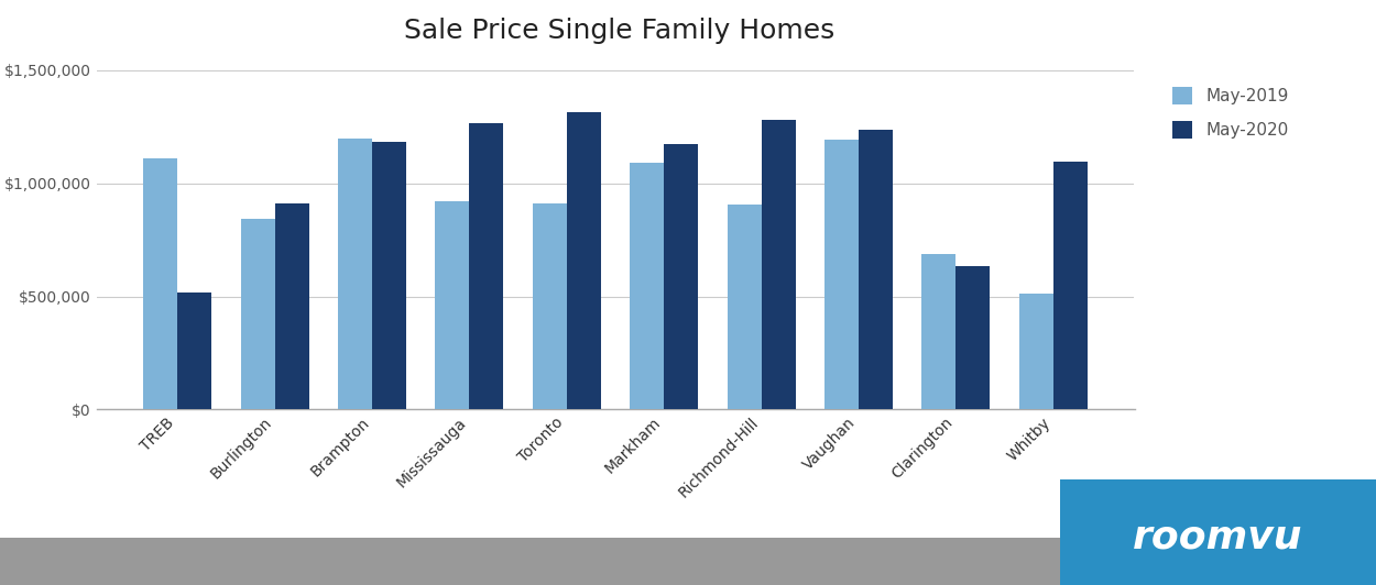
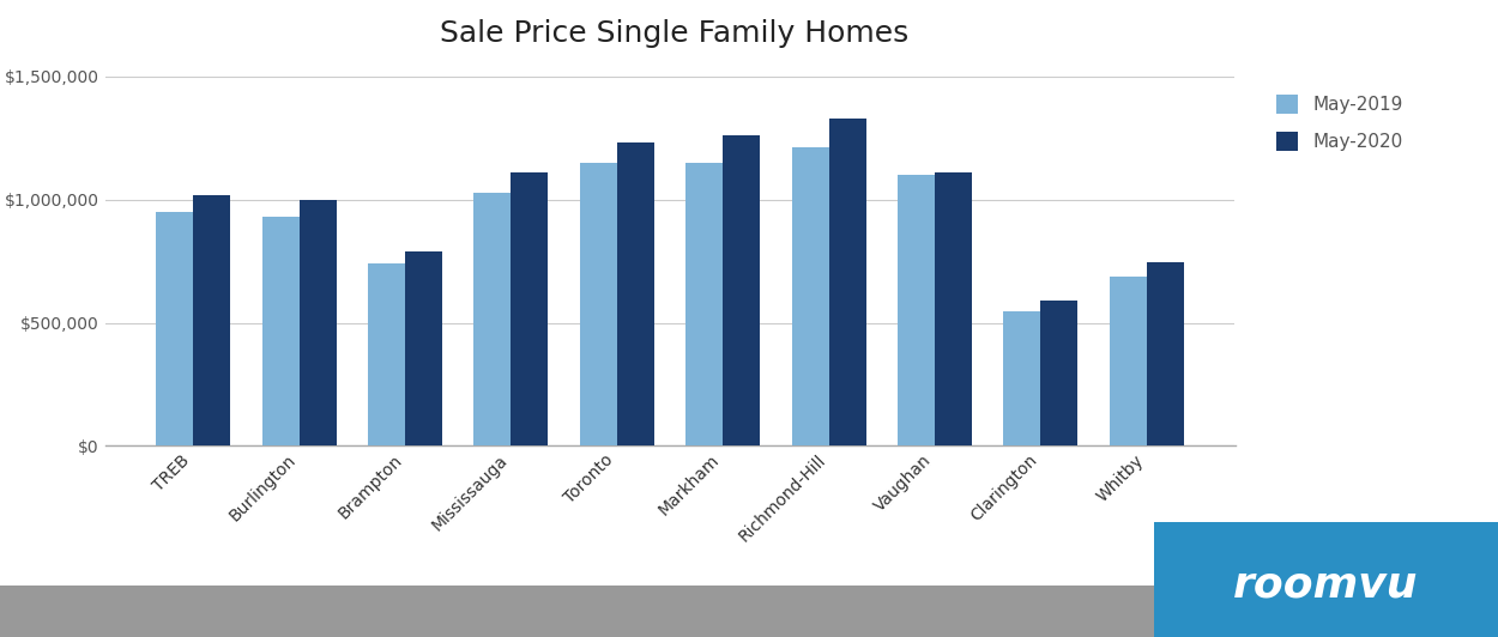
May-2019/TREB: $1,110,000 -> $950,000
May-2020/TREB: $515,000 -> $1,020,000
May-2019/Burlington: $845,000 -> $930,000
May-2020/Burlington: $910,000 -> $1,000,000
May-2019/Brampton: $1,200,000 -> $740,000
May-2020/Brampton: $1,185,000 -> $790,000
May-2019/Mississauga: $920,000 -> $1,030,000
May-2020/Mississauga: $1,265,000 -> $1,110,000
May-2019/Toronto: $910,000 -> $1,150,000
May-2020/Toronto: $1,315,000 -> $1,230,000
May-2019/Markham: $1,090,000 -> $1,150,000
May-2020/Markham: $1,175,000 -> $1,260,000
May-2019/Richmond-Hill: $905,000 -> $1,210,000
May-2020/Richmond-Hill: $1,280,000 -> $1,330,000
May-2019/Vaughan: $1,195,000 -> $1,100,000
May-2020/Vaughan: $1,235,000 -> $1,110,000
May-2019/Clarington: $685,000 -> $545,000
May-2020/Clarington: $635,000 -> $590,000
May-2019/Whitby: $510,000 -> $685,000
May-2020/Whitby: $1,095,000 -> $745,000
